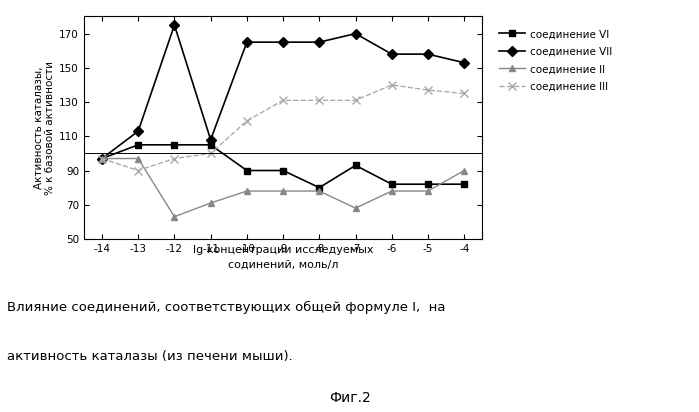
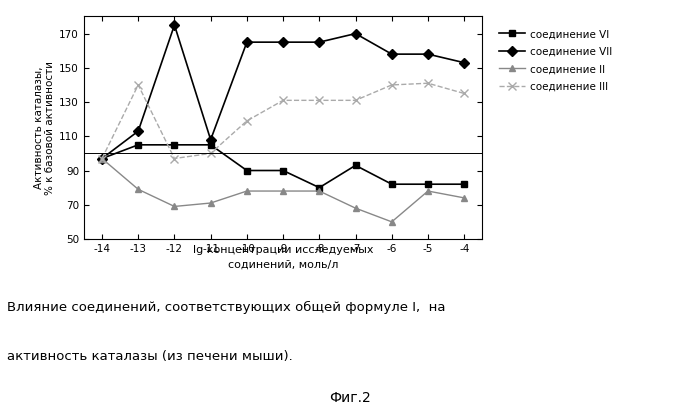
соединение II/-13: 97 -> 79
соединение III/-13: 90 -> 140
соединение II/-12: 63 -> 69
соединение II/-6: 78 -> 60
соединение III/-5: 137 -> 141
соединение II/-4: 90 -> 74
